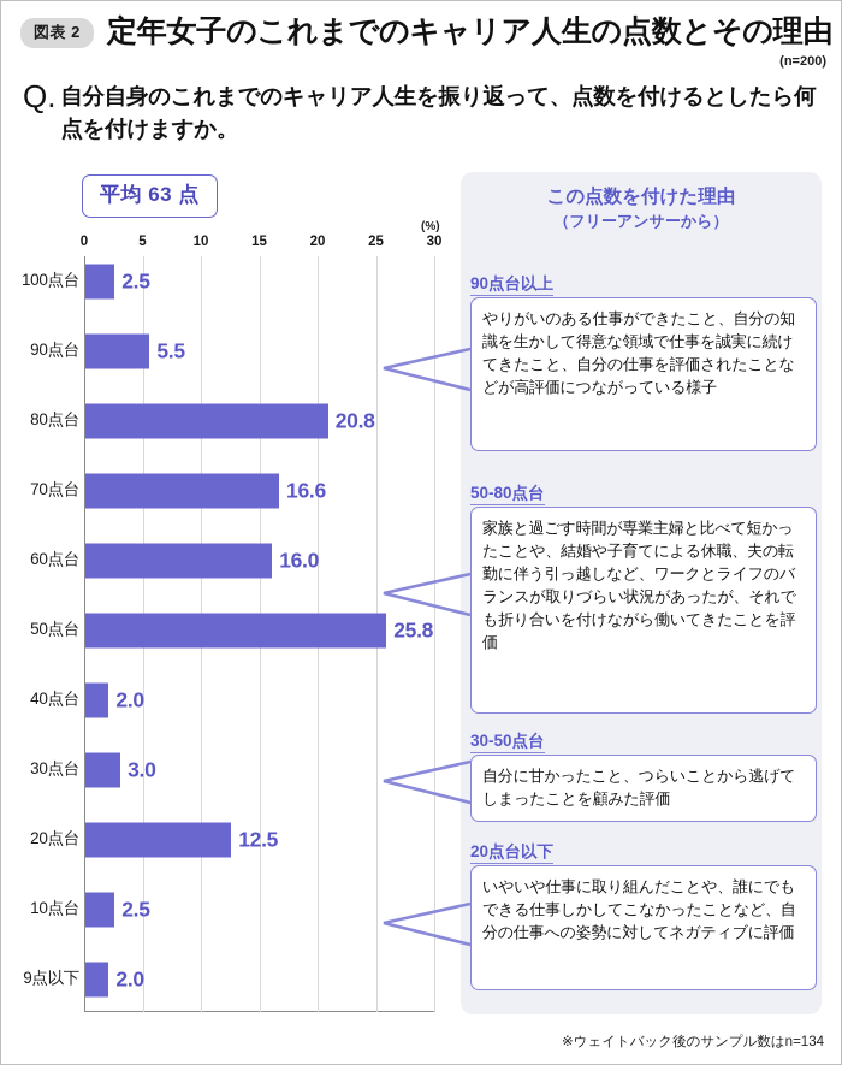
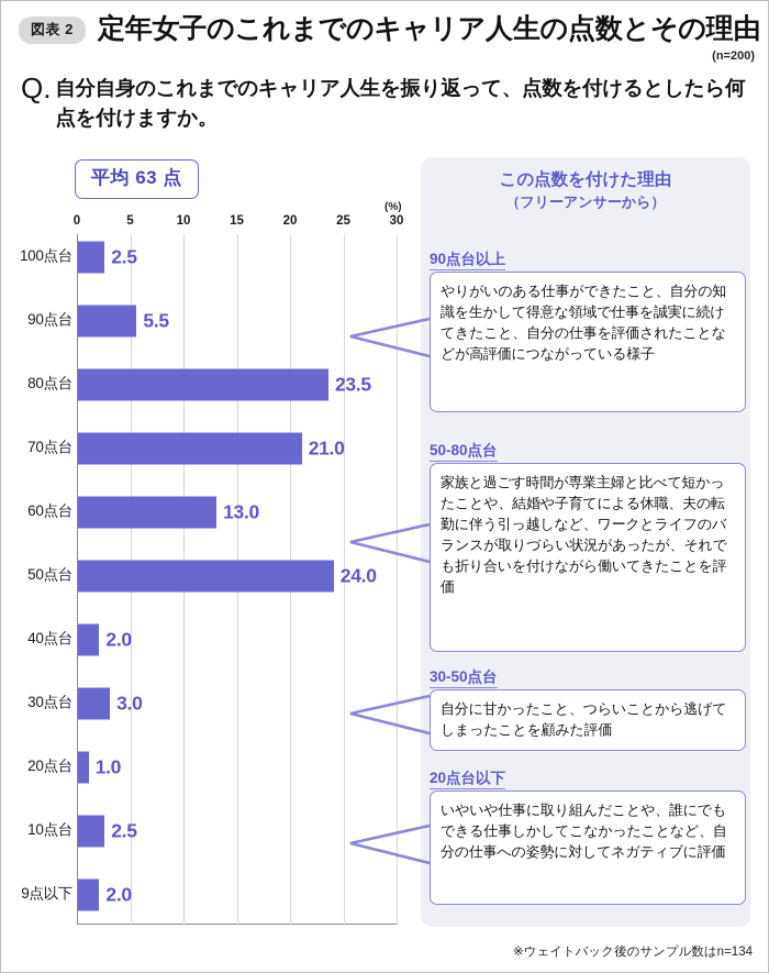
80点台: 20.8 -> 23.5
70点台: 16.6 -> 21.0
60点台: 16.0 -> 13.0
50点台: 25.8 -> 24.0
20点台: 12.5 -> 1.0
